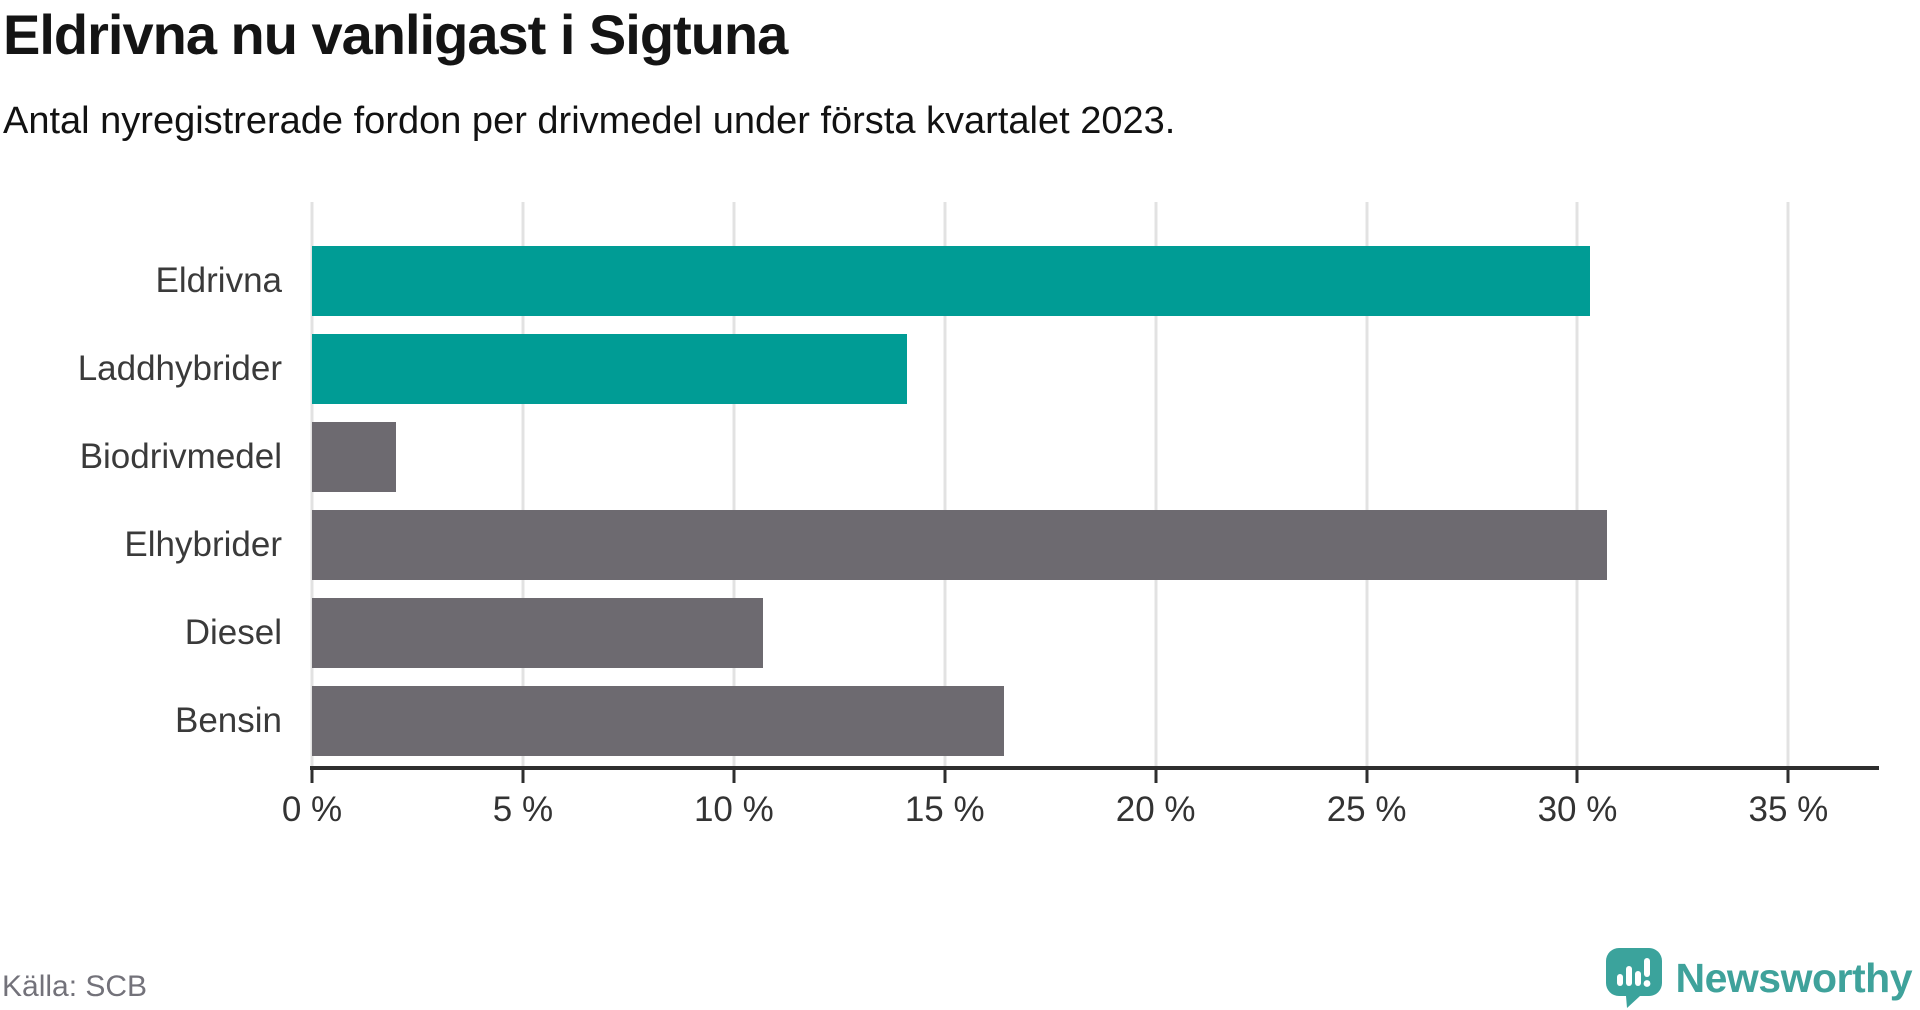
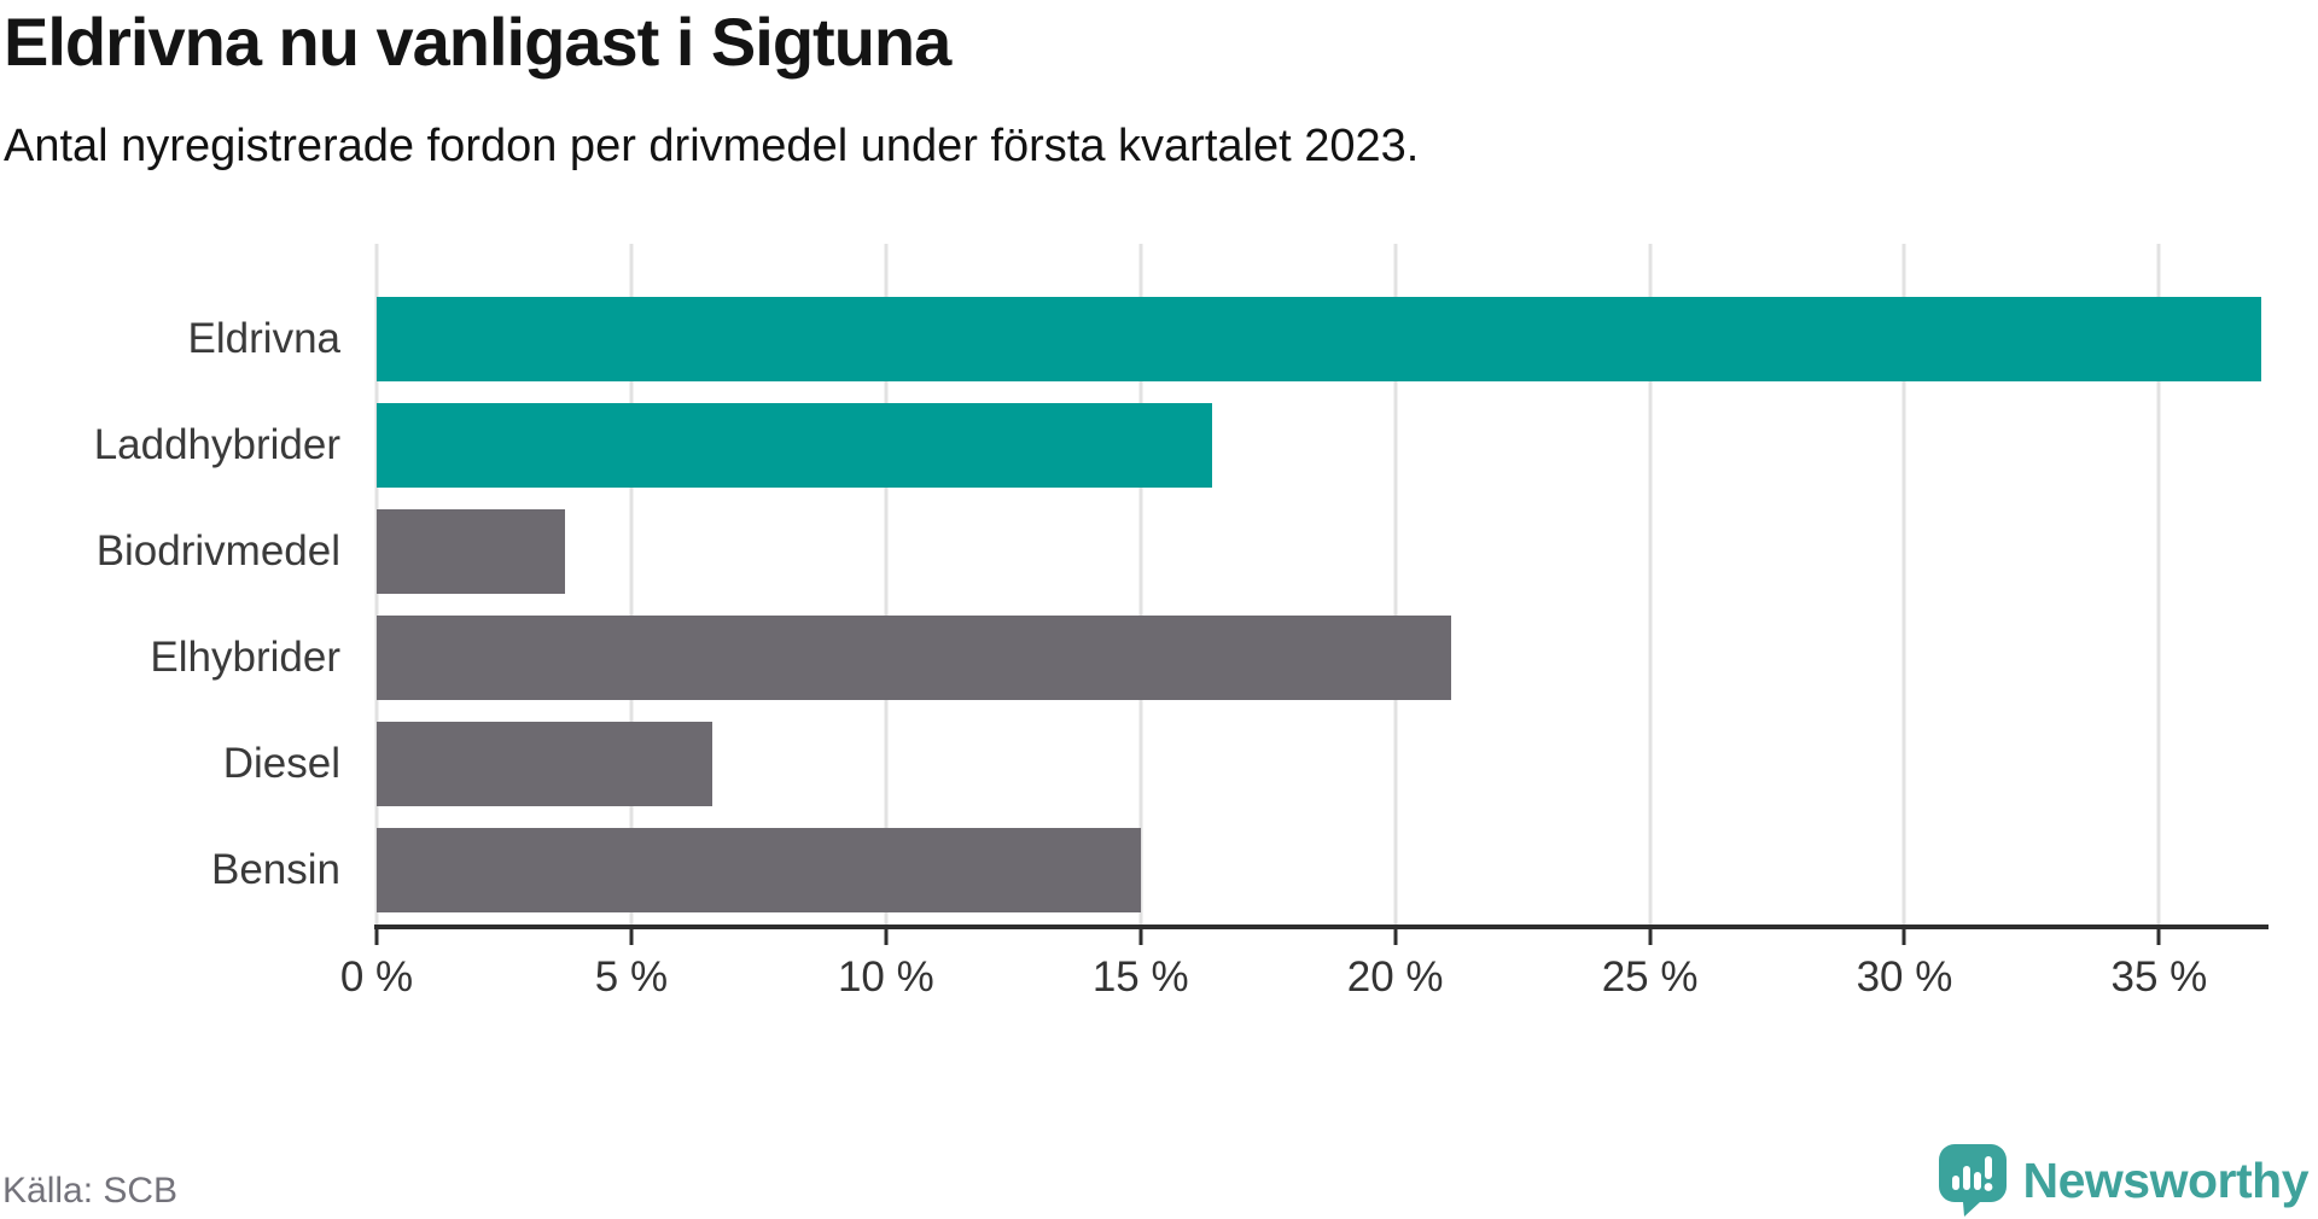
Eldrivna: 30.3% -> 37.0%
Laddhybrider: 14.1% -> 16.4%
Biodrivmedel: 2.0% -> 3.7%
Elhybrider: 30.7% -> 21.1%
Diesel: 10.7% -> 6.6%
Bensin: 16.4% -> 15.0%
